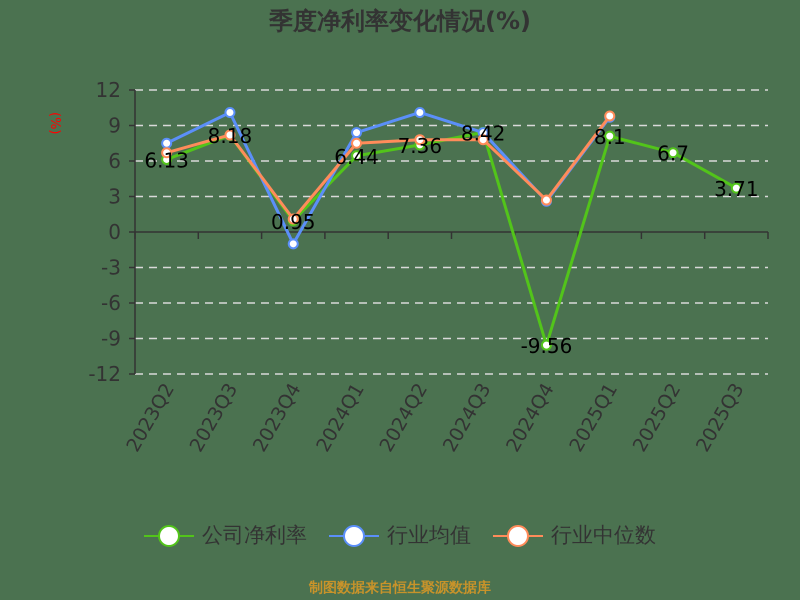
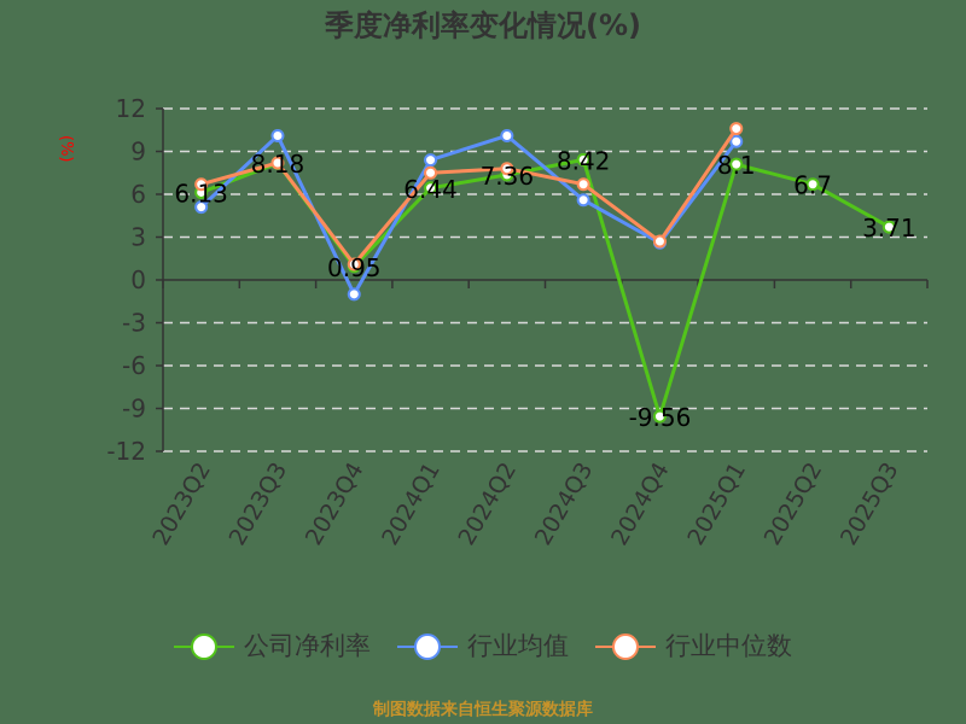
行业均值/2023Q2: 7.5 -> 5.1
行业均值/2024Q3: 8.4 -> 5.6
行业中位数/2024Q3: 7.8 -> 6.7
行业中位数/2025Q1: 9.8 -> 10.6
